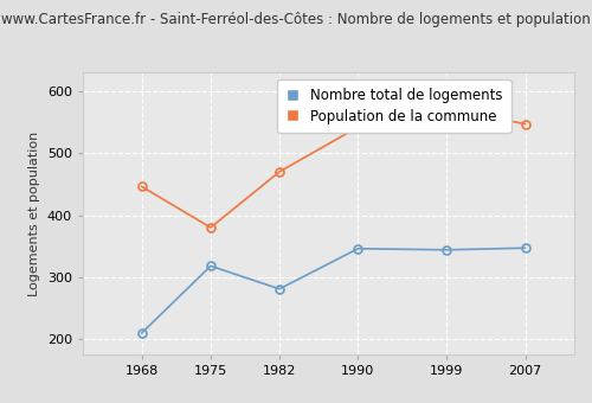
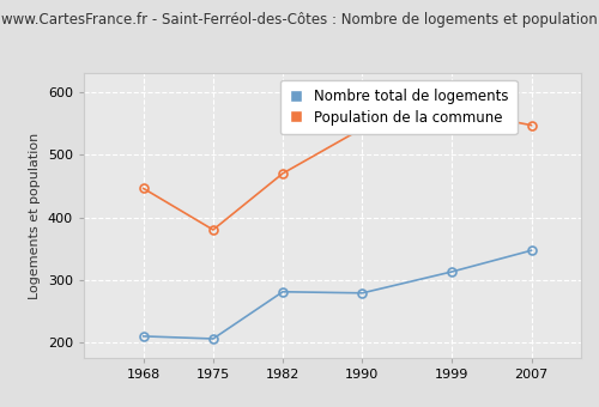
Nombre total de logements/1975: 318 -> 206
Nombre total de logements/1990: 346 -> 279
Nombre total de logements/1999: 344 -> 313
